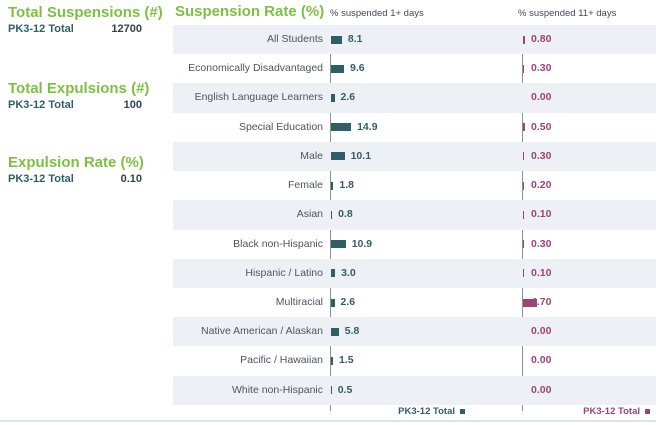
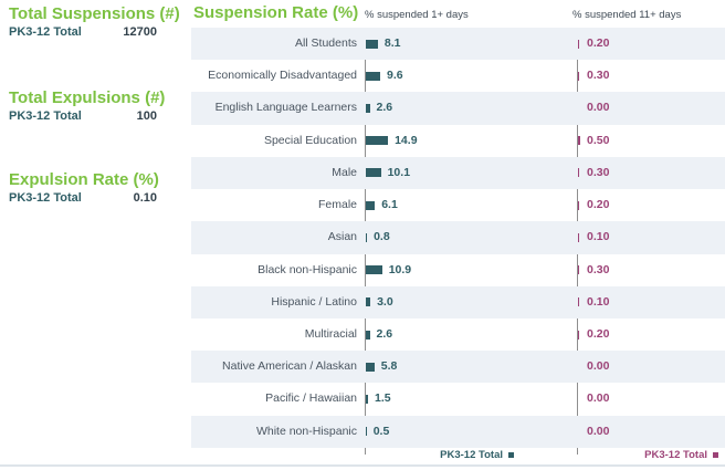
% suspended 11+ days/All Students: 0.80 -> 0.20
% suspended 1+ days/Female: 1.8 -> 6.1
% suspended 11+ days/Multiracial: 4.70 -> 0.20
